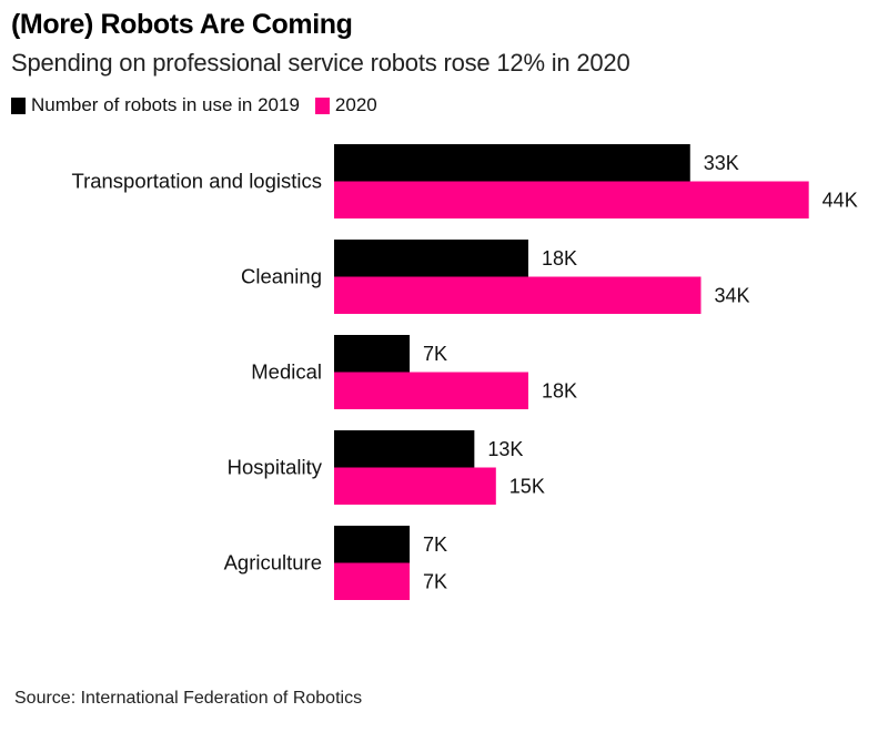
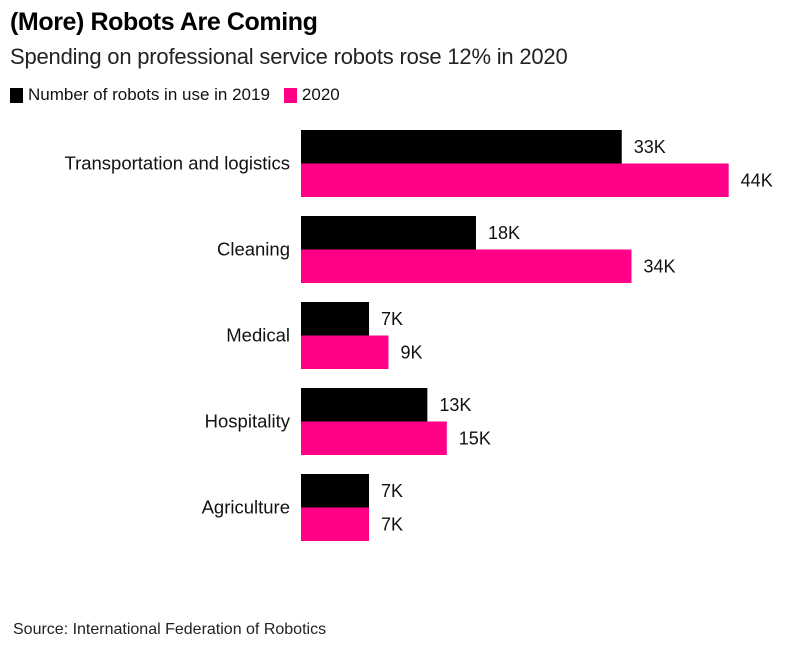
2020/Medical: 18K -> 9K
